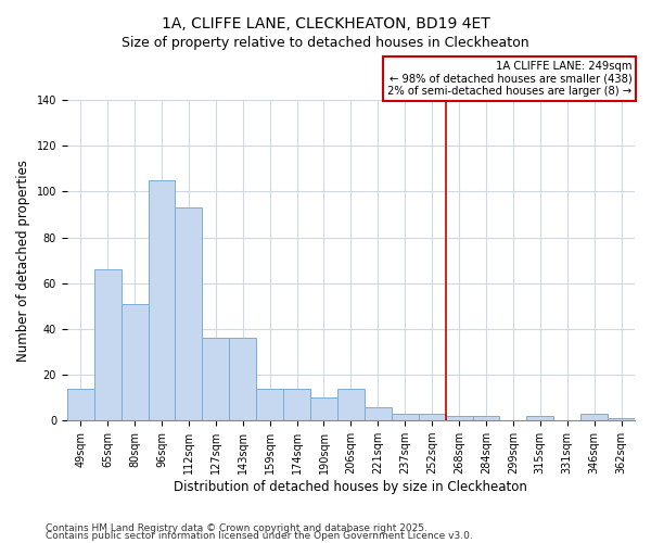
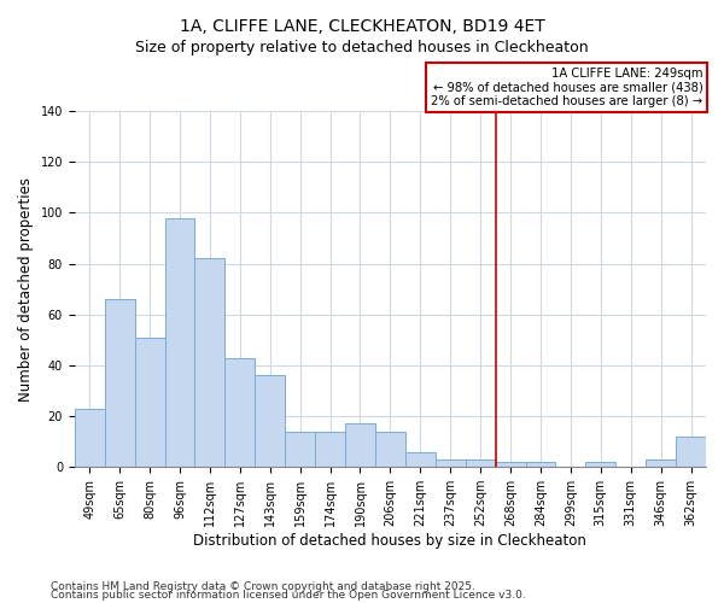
49sqm: 14 -> 23
96sqm: 105 -> 98
112sqm: 93 -> 82
127sqm: 36 -> 43
190sqm: 10 -> 17
362sqm: 1 -> 12
